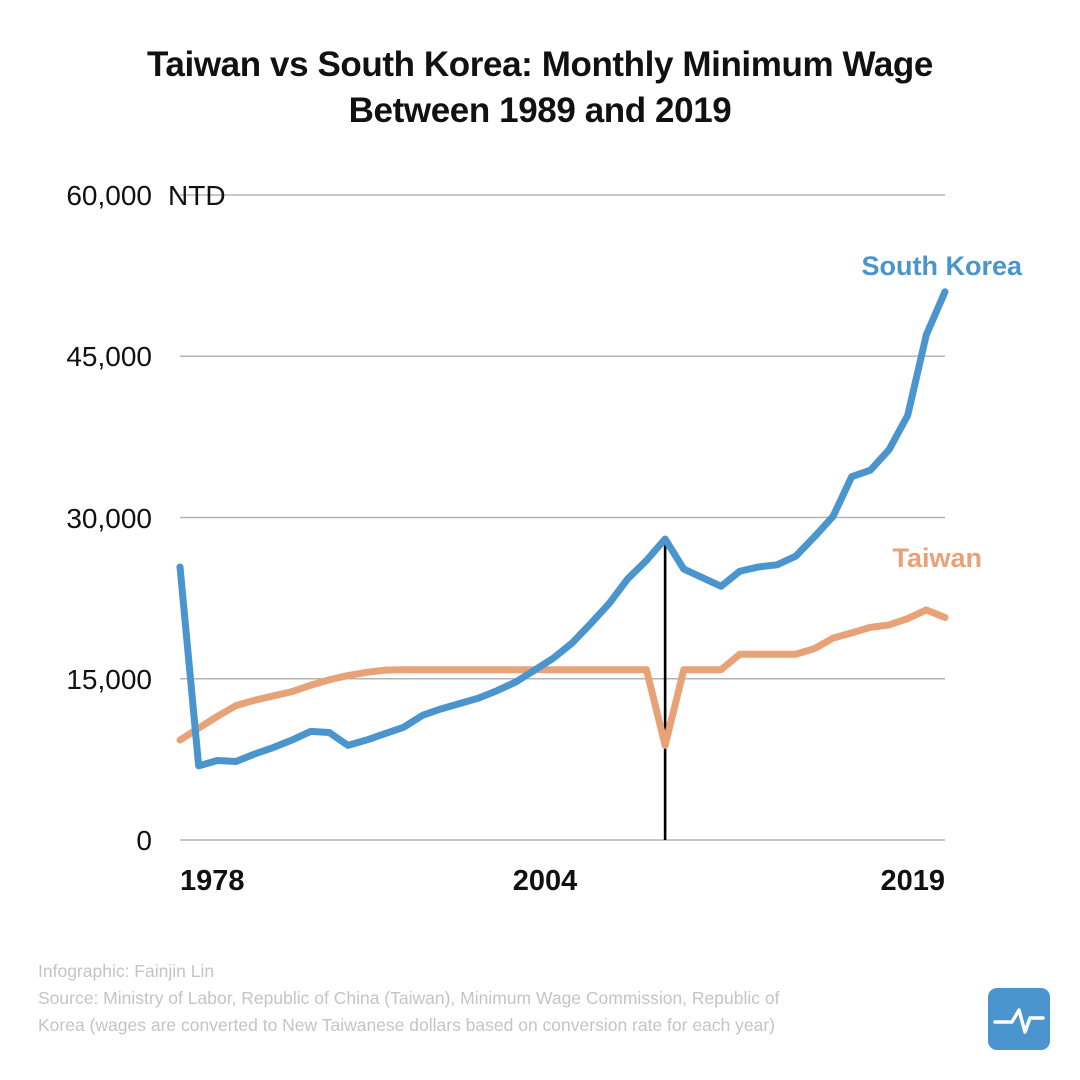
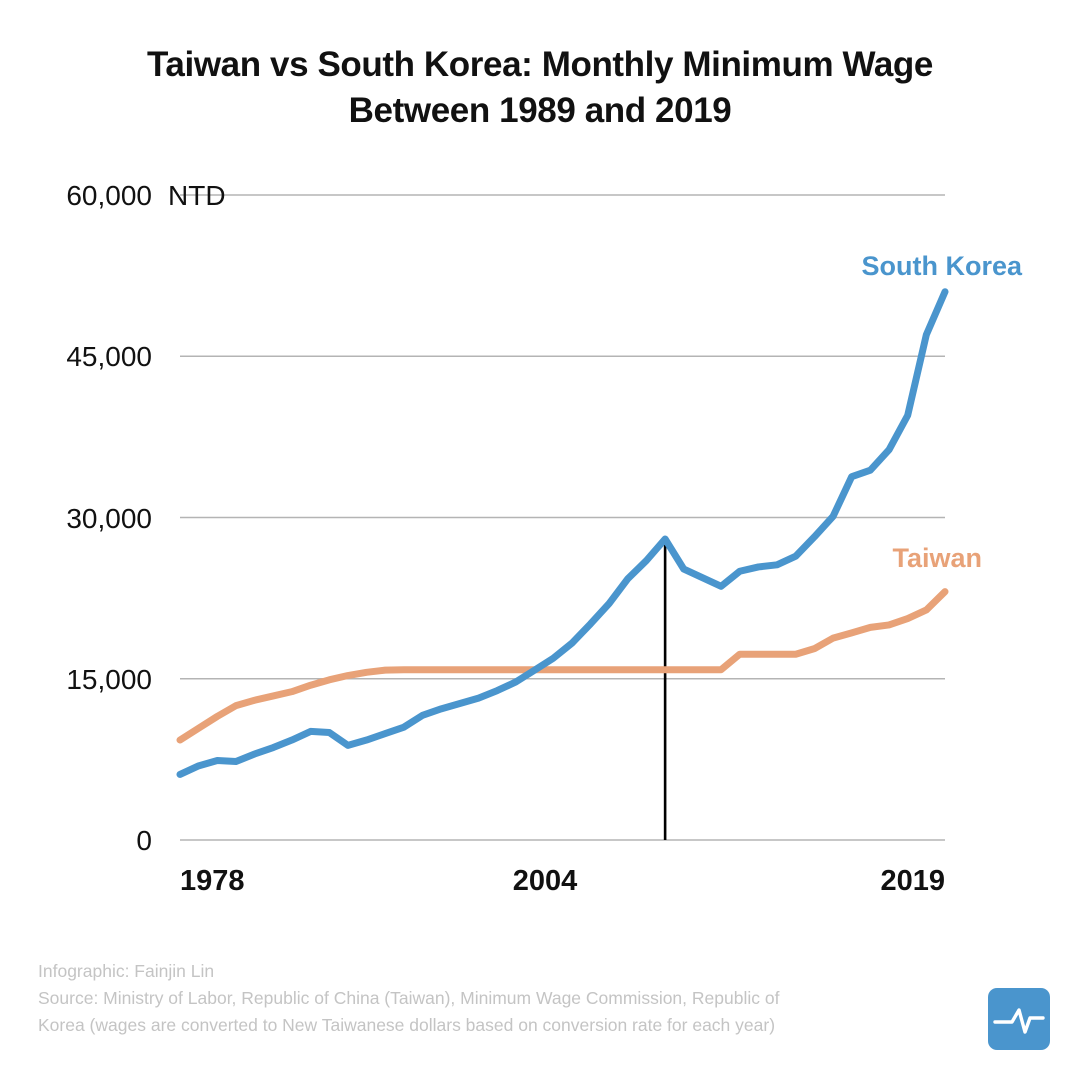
South Korea/1978: 25400 -> 6100
Taiwan/2004: 8800 -> 15800
Taiwan/2019: 20700 -> 23100
